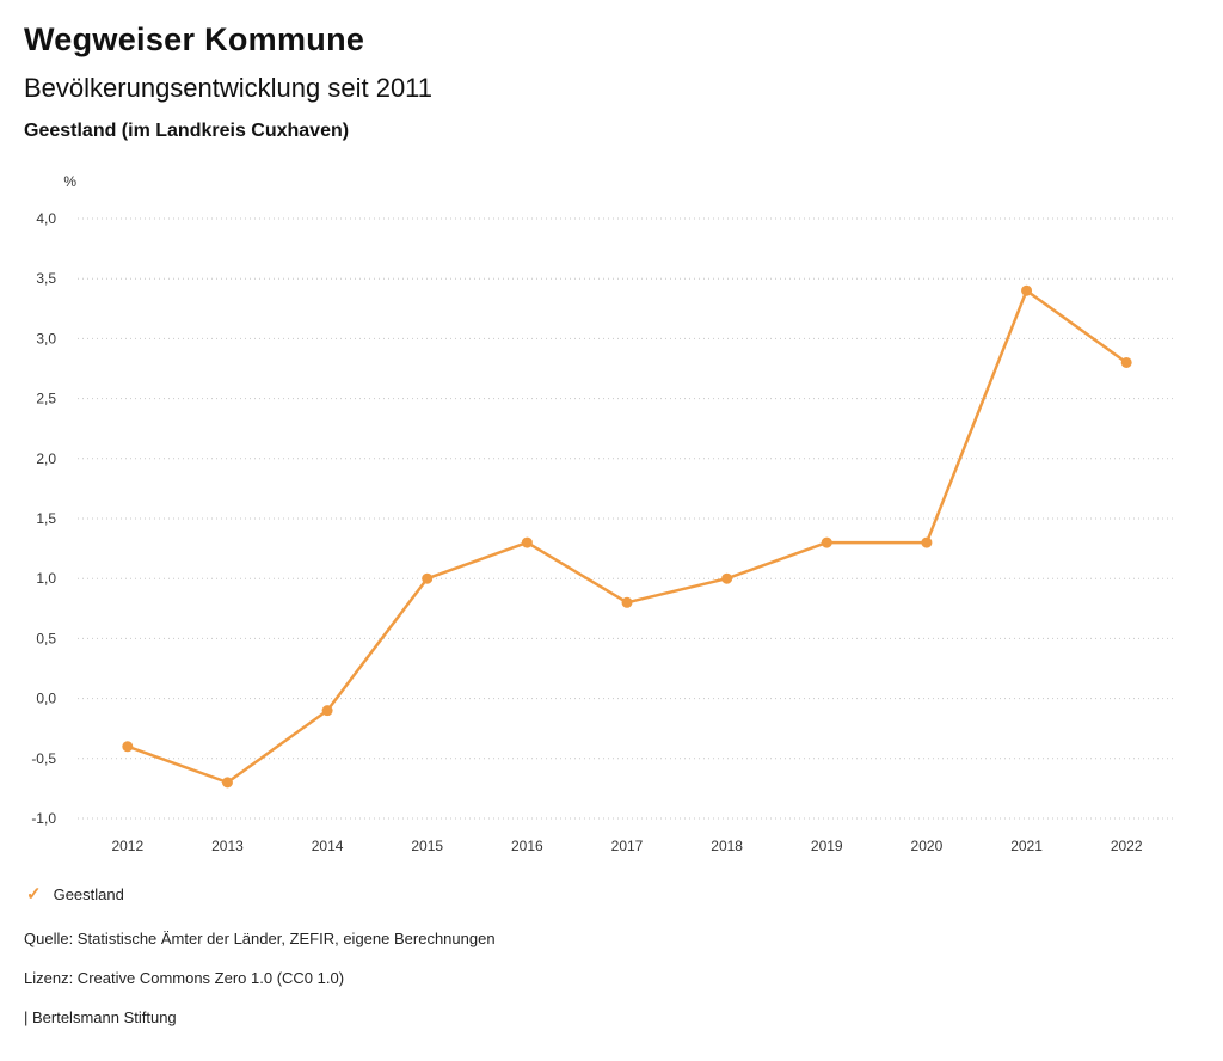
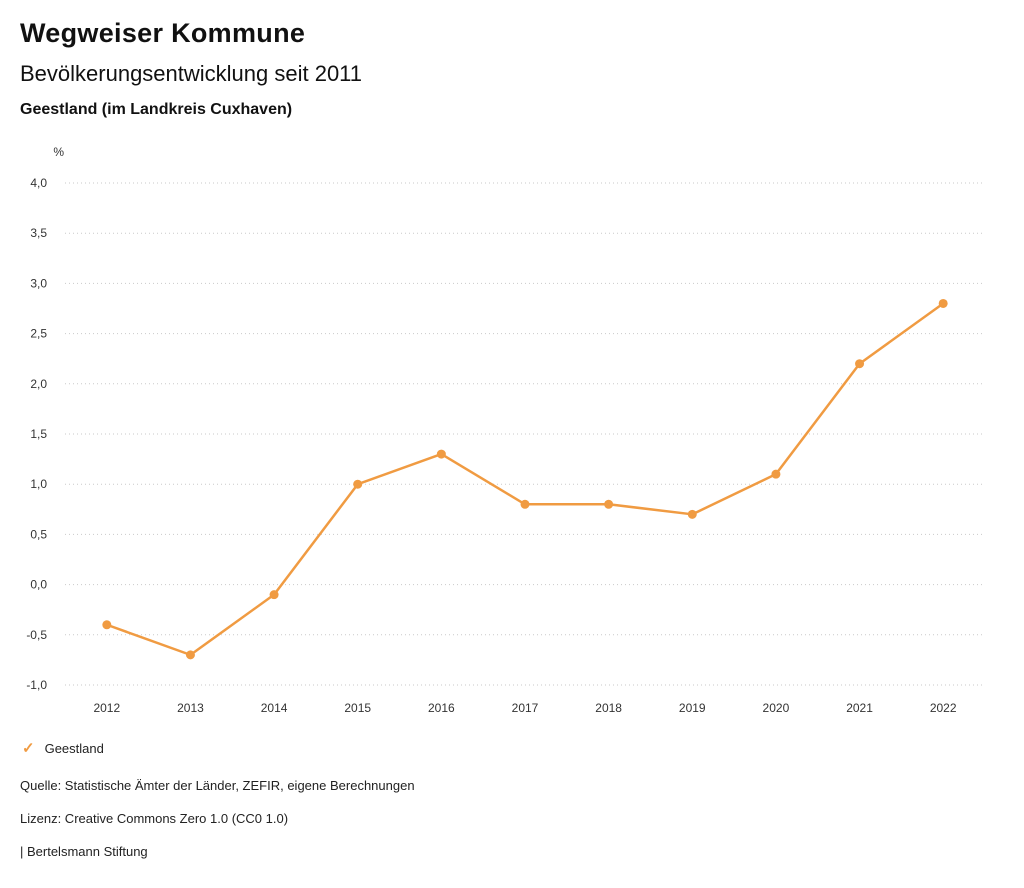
2018: 1,0 -> 0,8
2019: 1,3 -> 0,7
2020: 1,3 -> 1,1
2021: 3,4 -> 2,2
